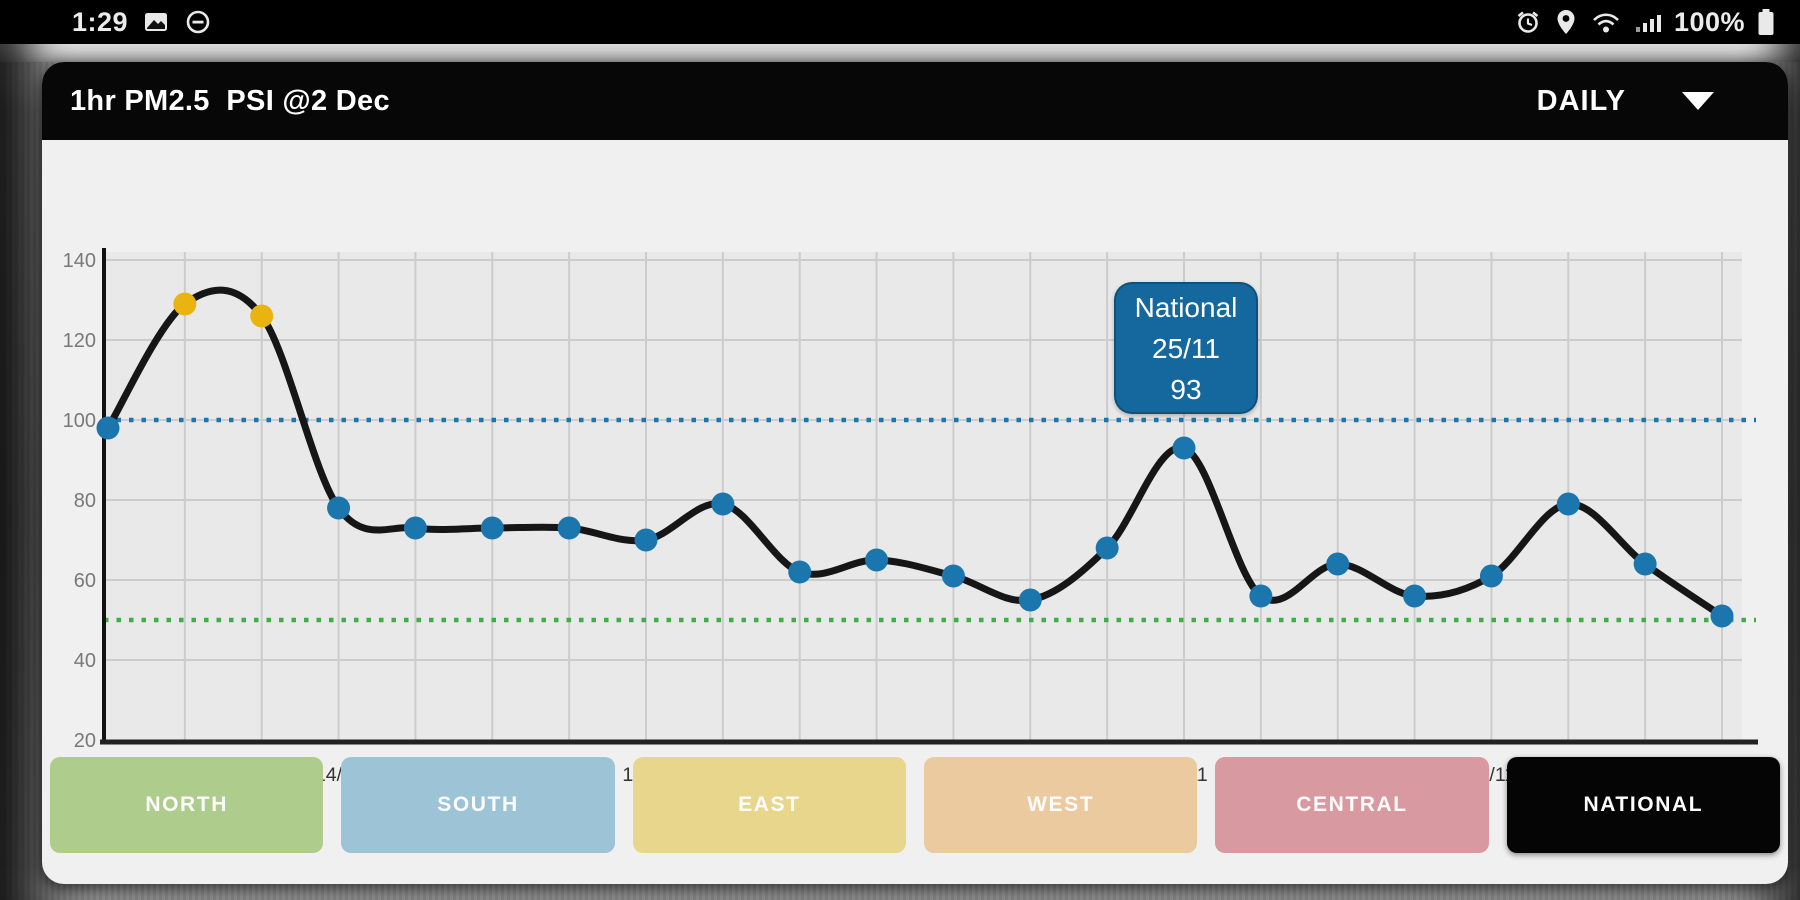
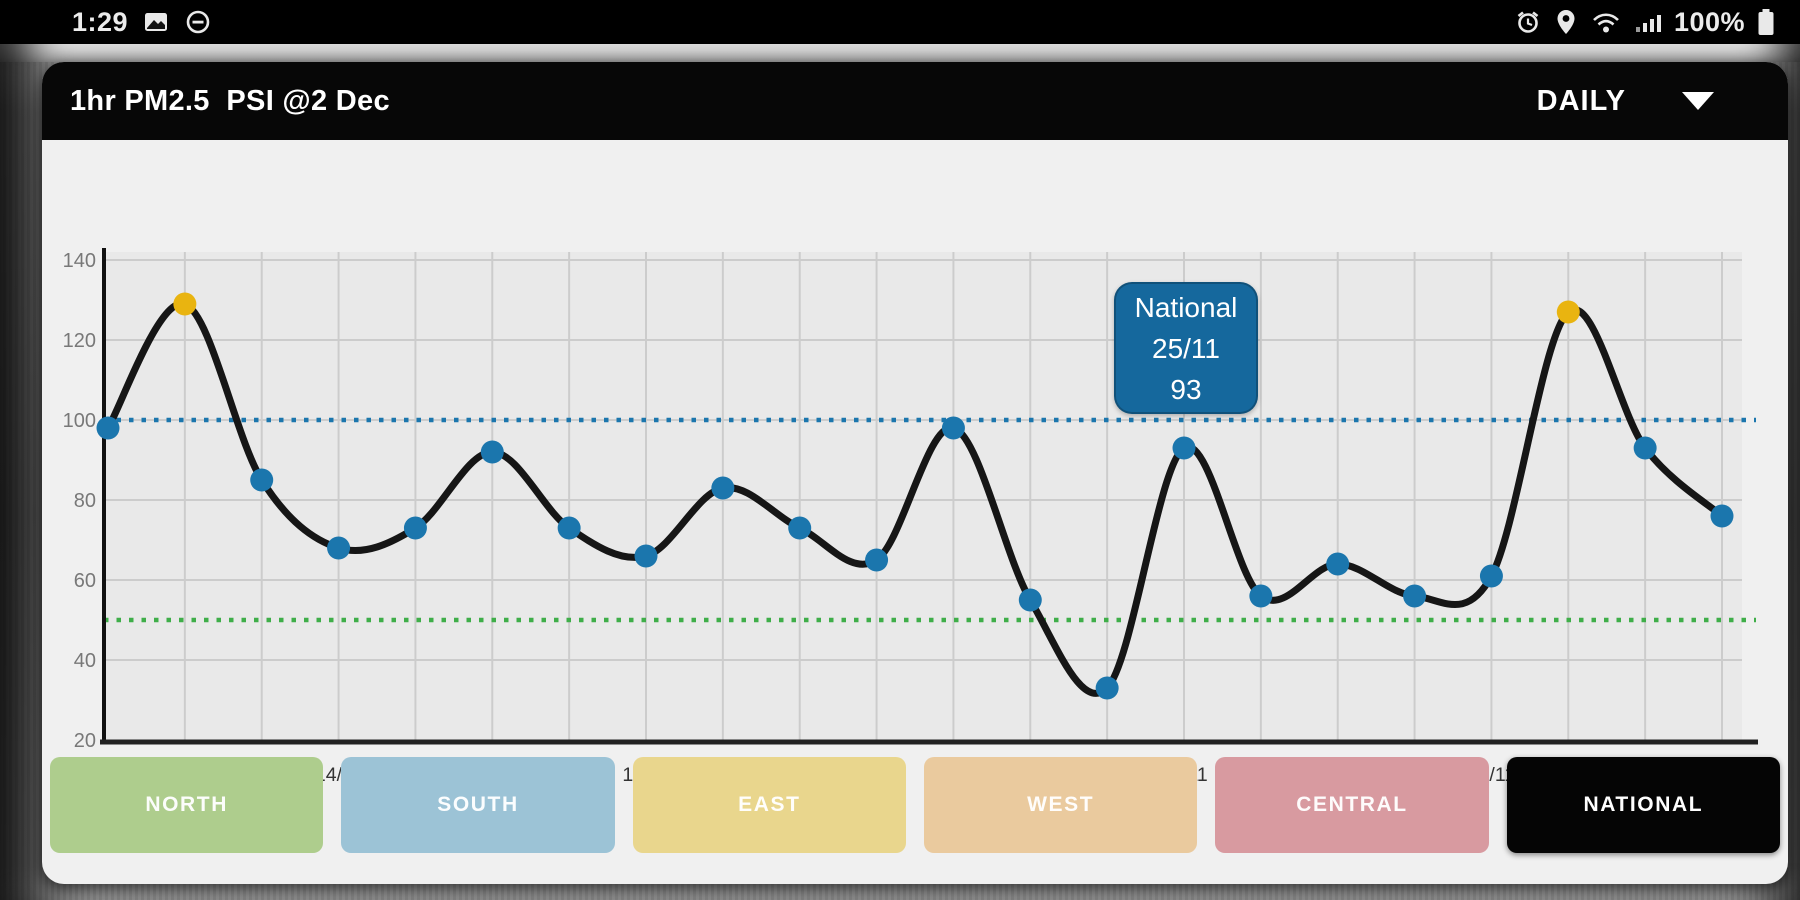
13/11: 126 -> 85
14/11: 78 -> 68
16/11: 73 -> 92
18/11: 70 -> 66
19/11: 79 -> 83
20/11: 62 -> 73
22/11: 61 -> 98
24/11: 68 -> 33
30/11: 79 -> 127
1/12: 64 -> 93
2/12: 51 -> 76
